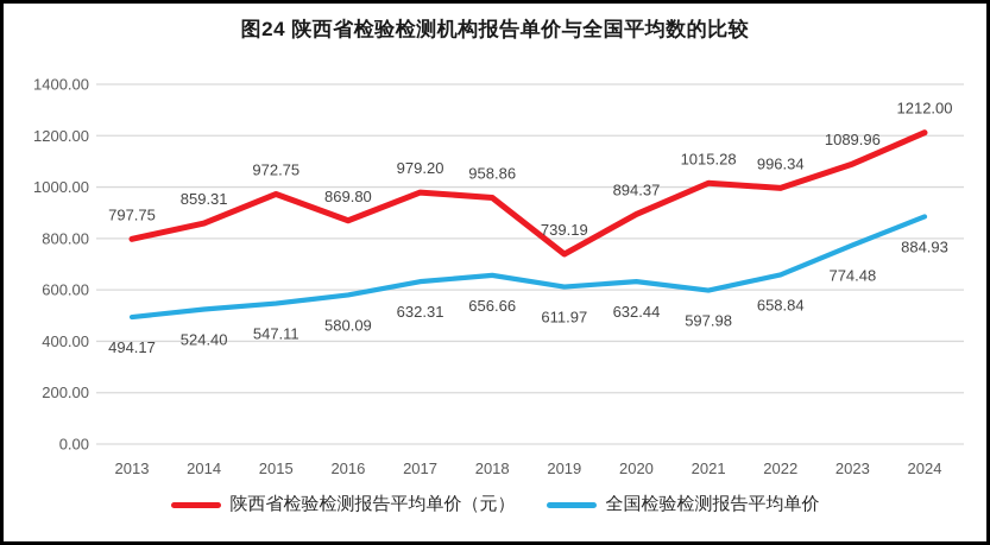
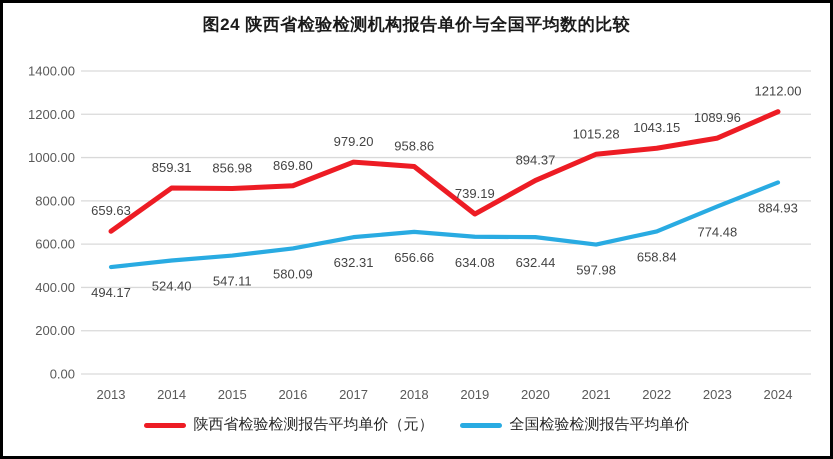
陕西省检验检测报告平均单价（元）/2013: 797.75 -> 659.63
陕西省检验检测报告平均单价（元）/2015: 972.75 -> 856.98
全国检验检测报告平均单价/2019: 611.97 -> 634.08
陕西省检验检测报告平均单价（元）/2022: 996.34 -> 1043.15
